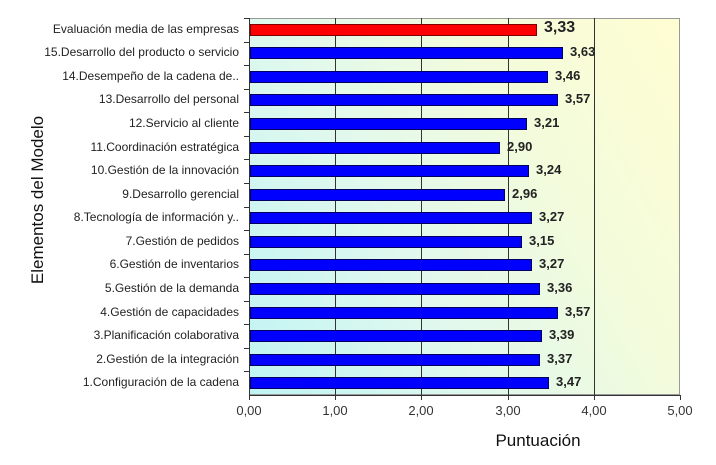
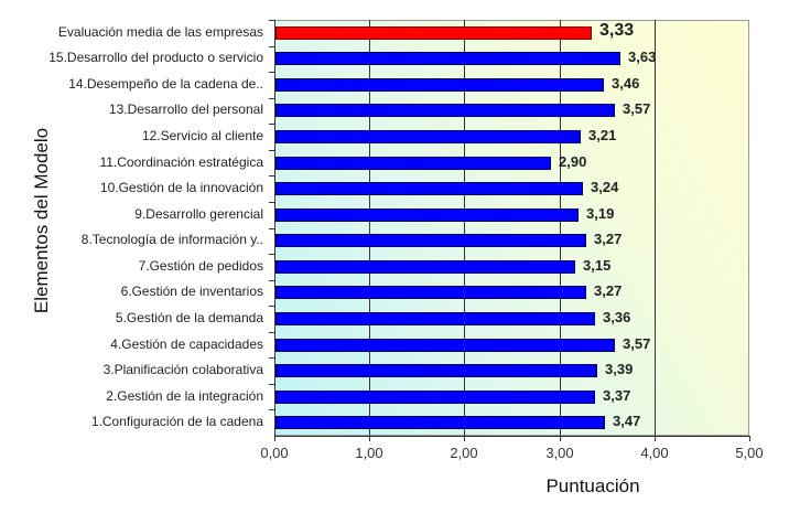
9.Desarrollo gerencial: 2,96 -> 3,19
